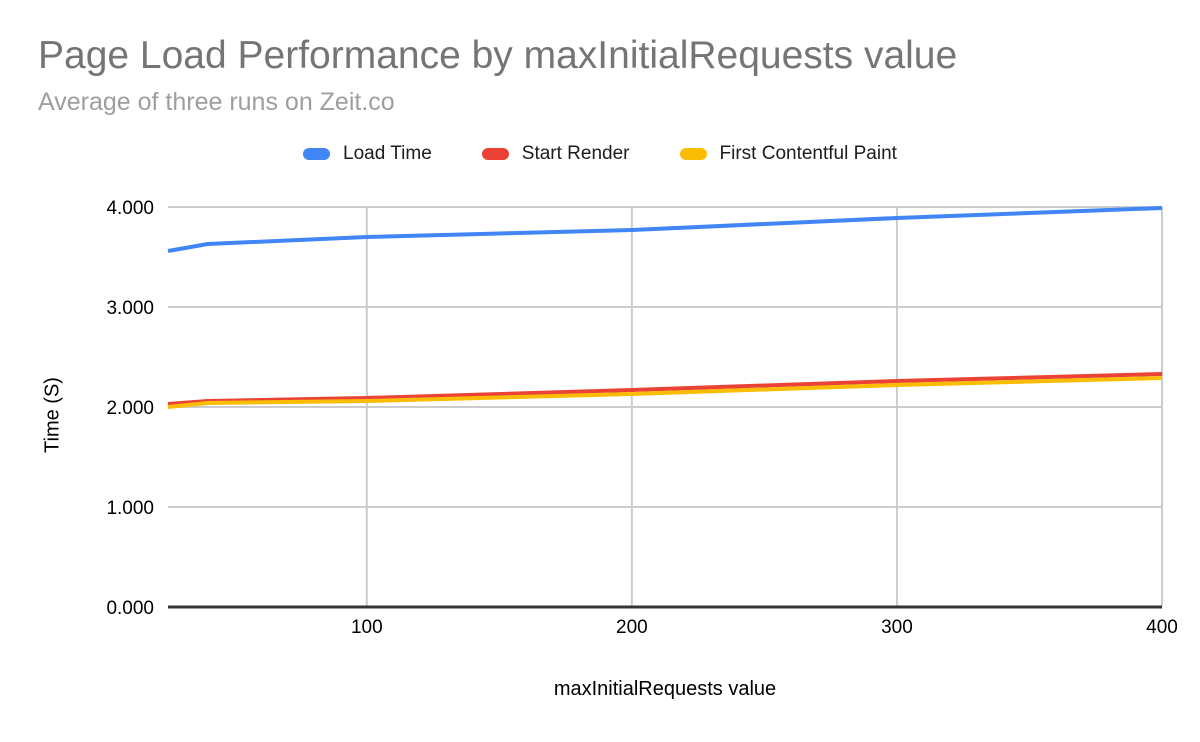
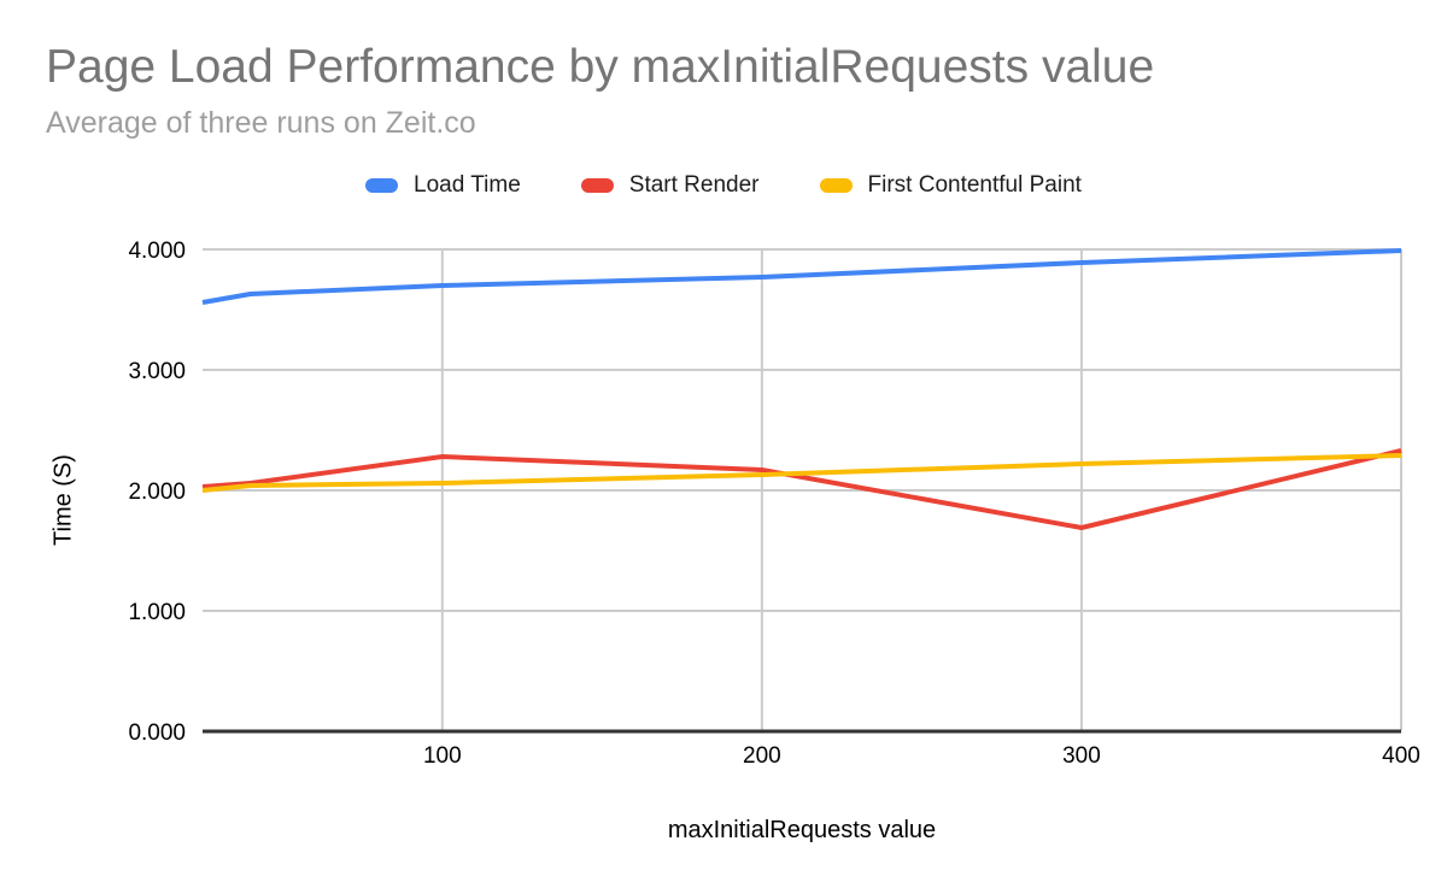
Start Render/100: 2.09 -> 2.28
Start Render/300: 2.26 -> 1.69
